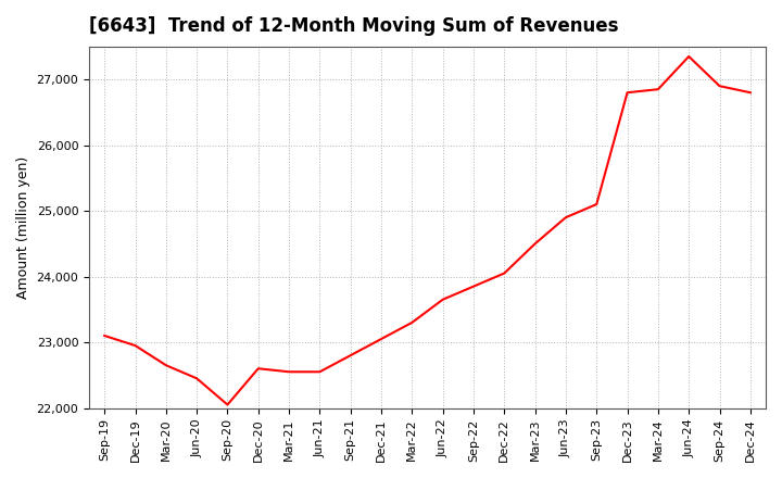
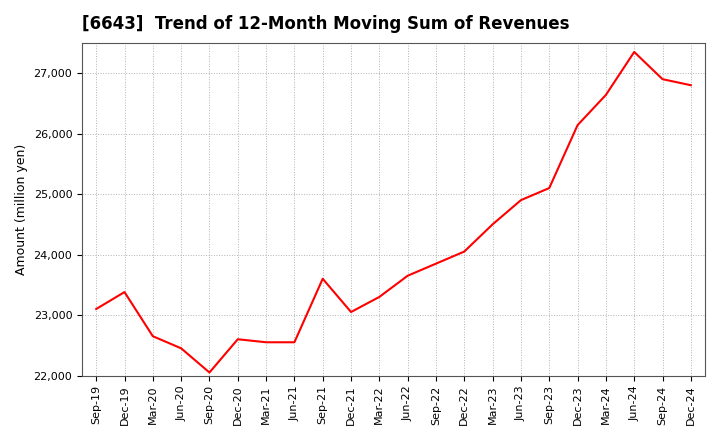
Dec-19: 22,950 -> 23,380
Sep-21: 22,800 -> 23,600
Dec-23: 26,800 -> 26,140
Mar-24: 26,850 -> 26,640
